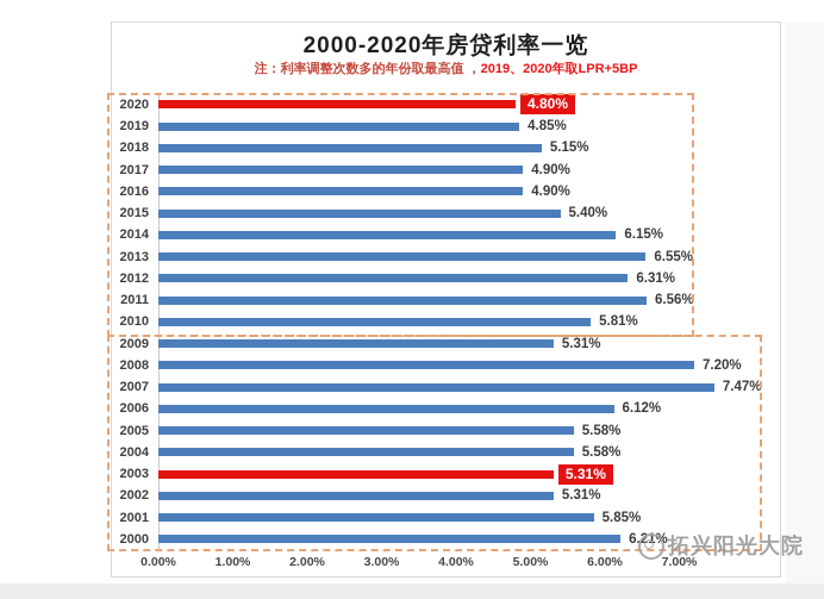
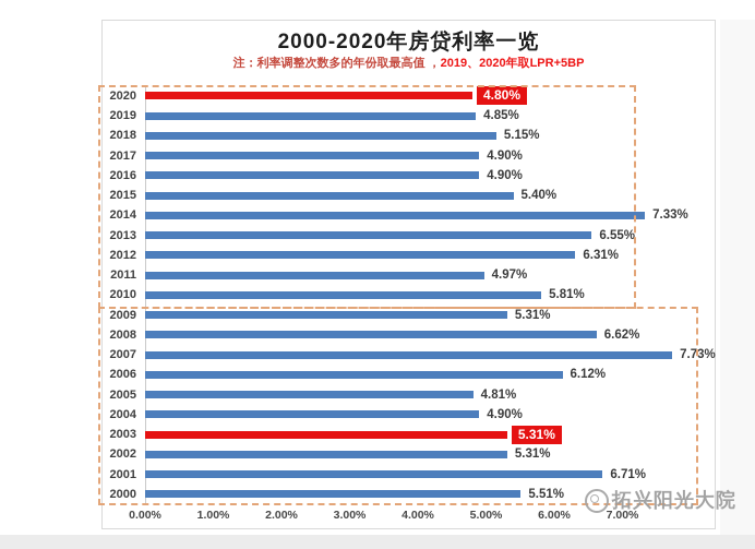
2014: 6.15% -> 7.33%
2011: 6.56% -> 4.97%
2008: 7.20% -> 6.62%
2007: 7.47% -> 7.73%
2005: 5.58% -> 4.81%
2004: 5.58% -> 4.90%
2001: 5.85% -> 6.71%
2000: 6.21% -> 5.51%
